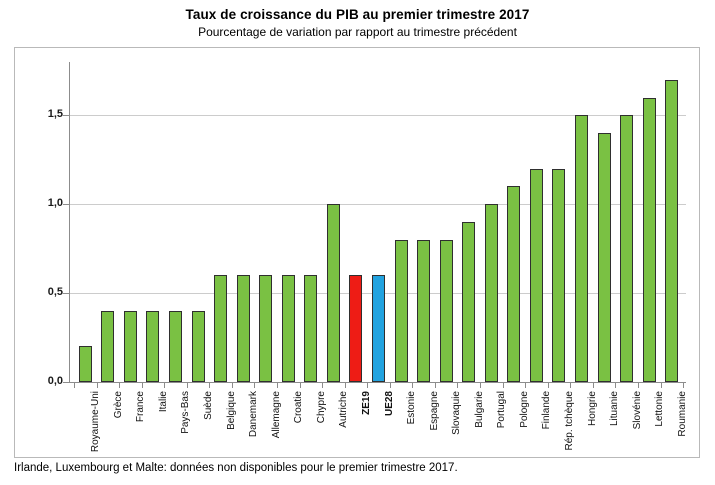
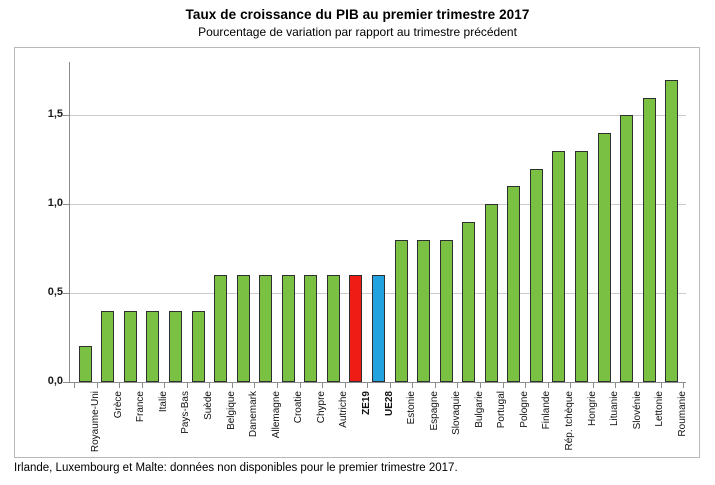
Autriche: 1,0 -> 0,6
Rép. tchèque: 1,2 -> 1,3
Hongrie: 1,5 -> 1,3
